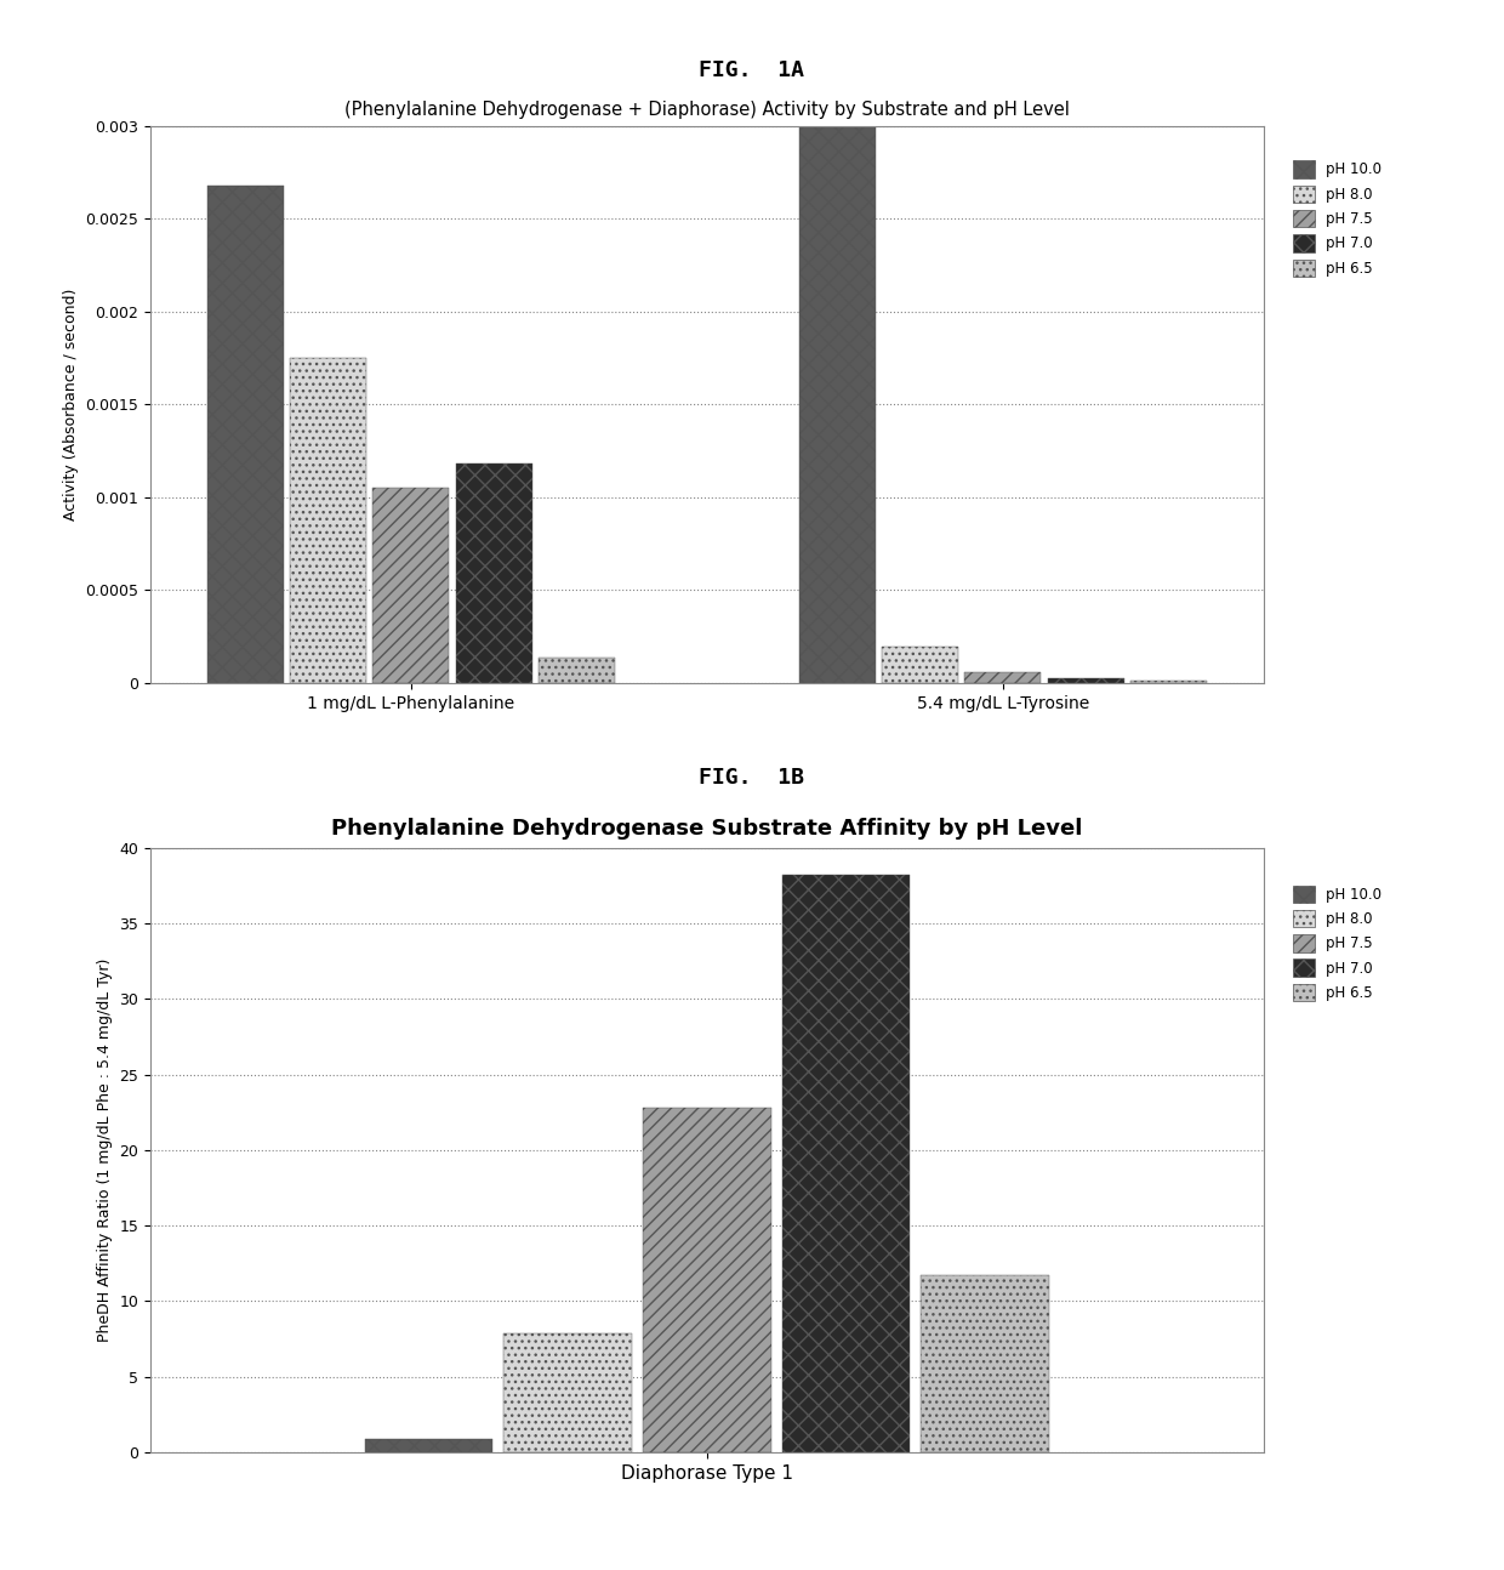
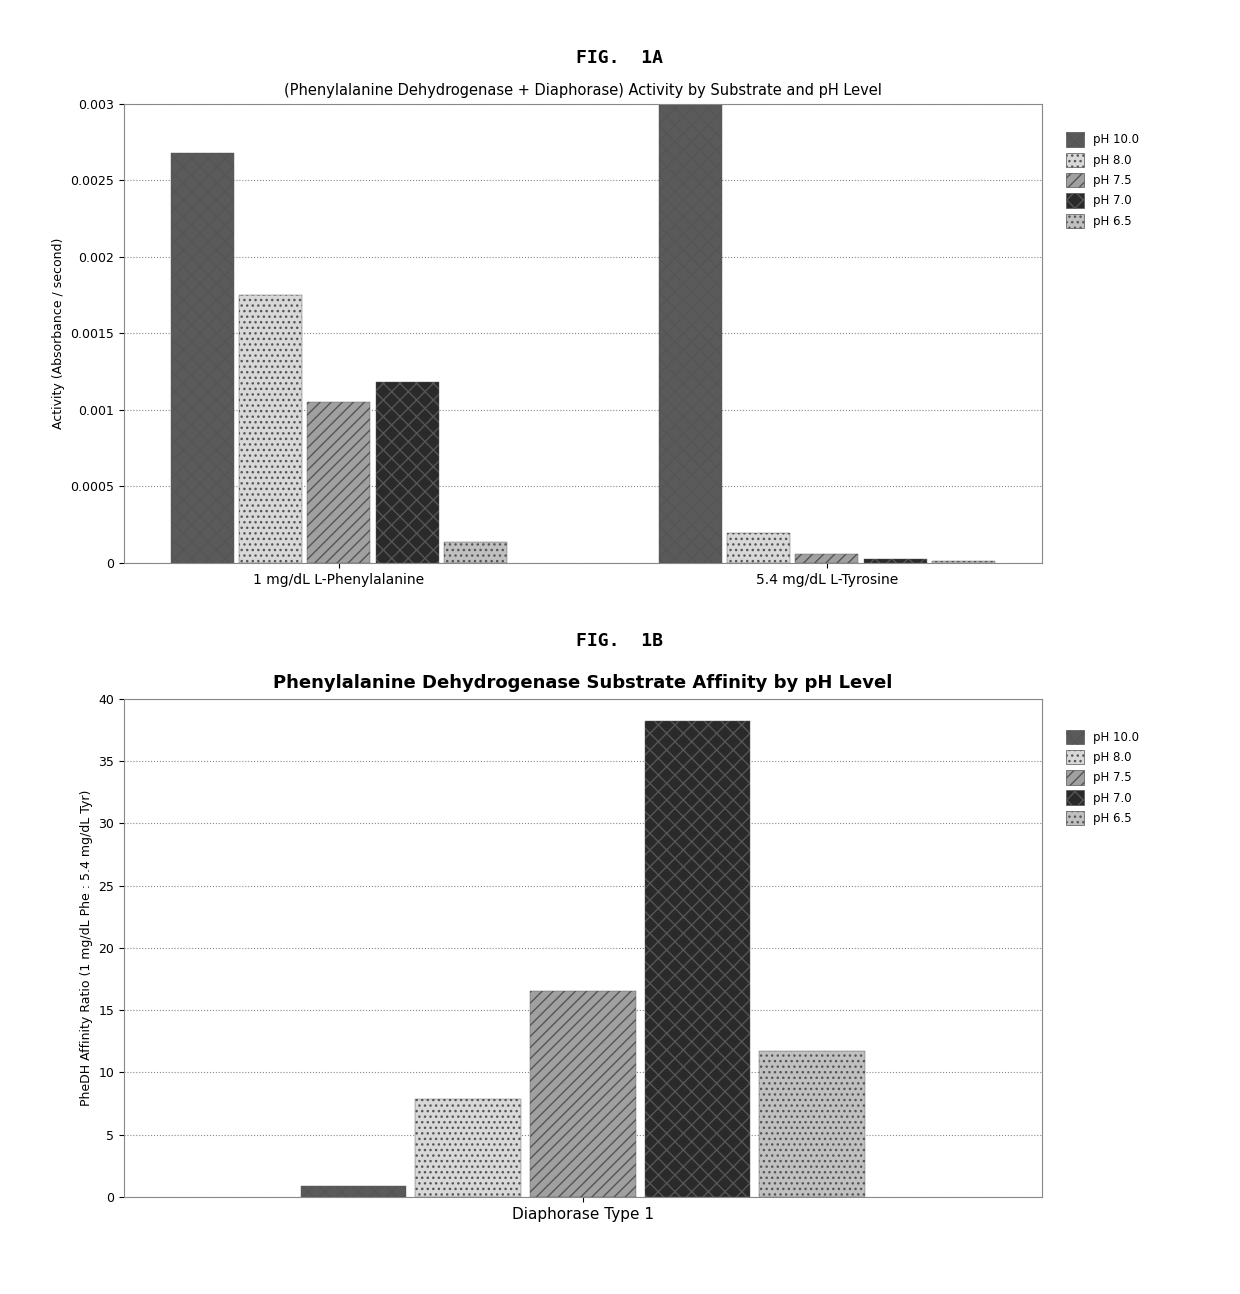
Phenylalanine Dehydrogenase Substrate Affinity by pH Level/Diaphorase Type 1: 22.8 -> 16.5
